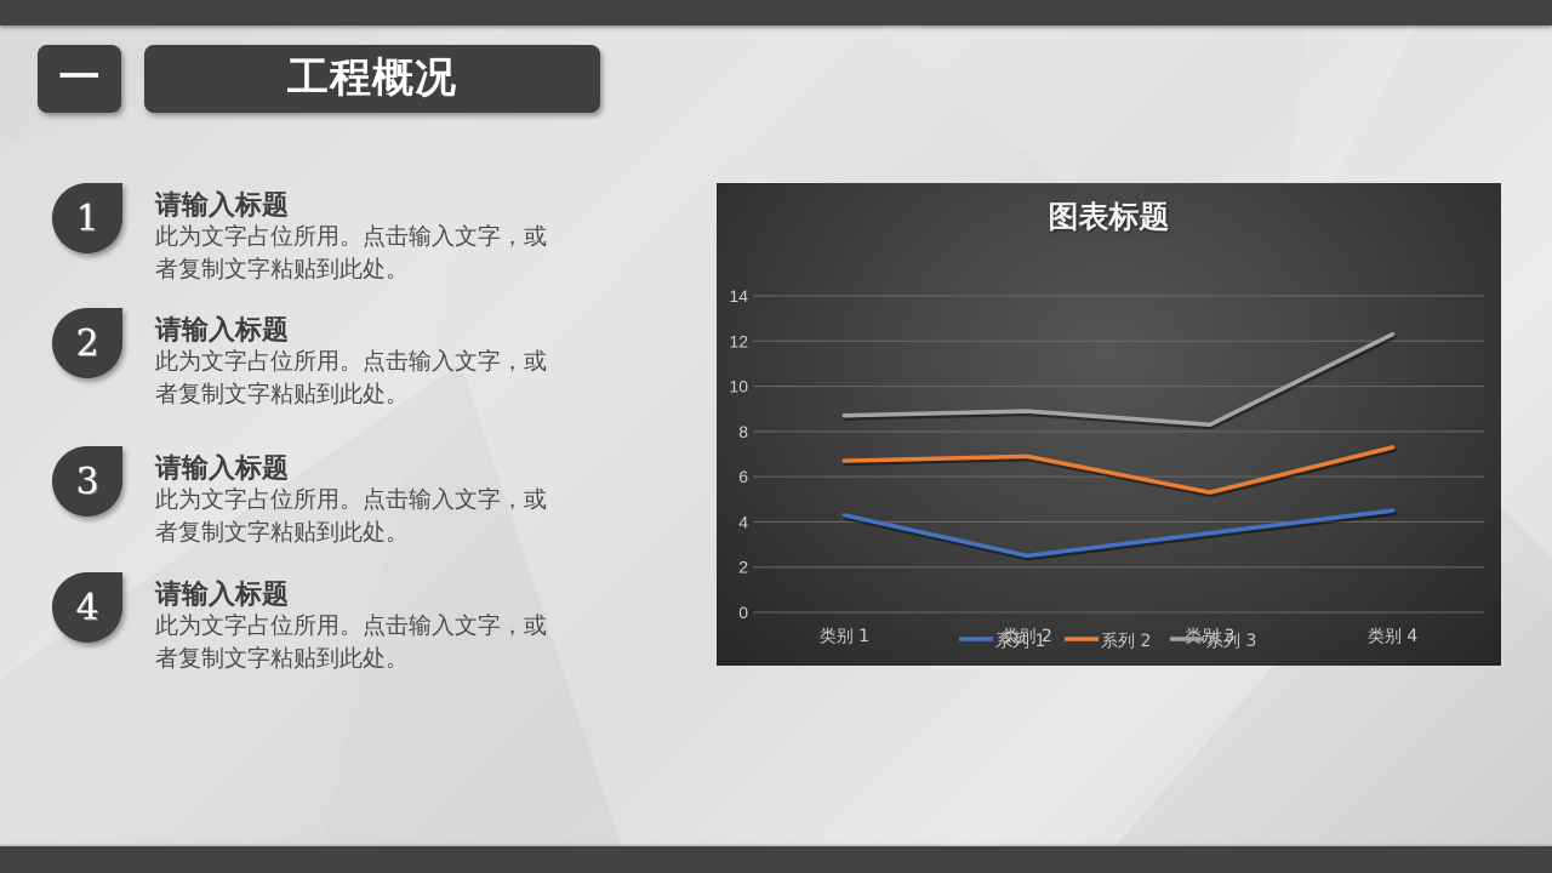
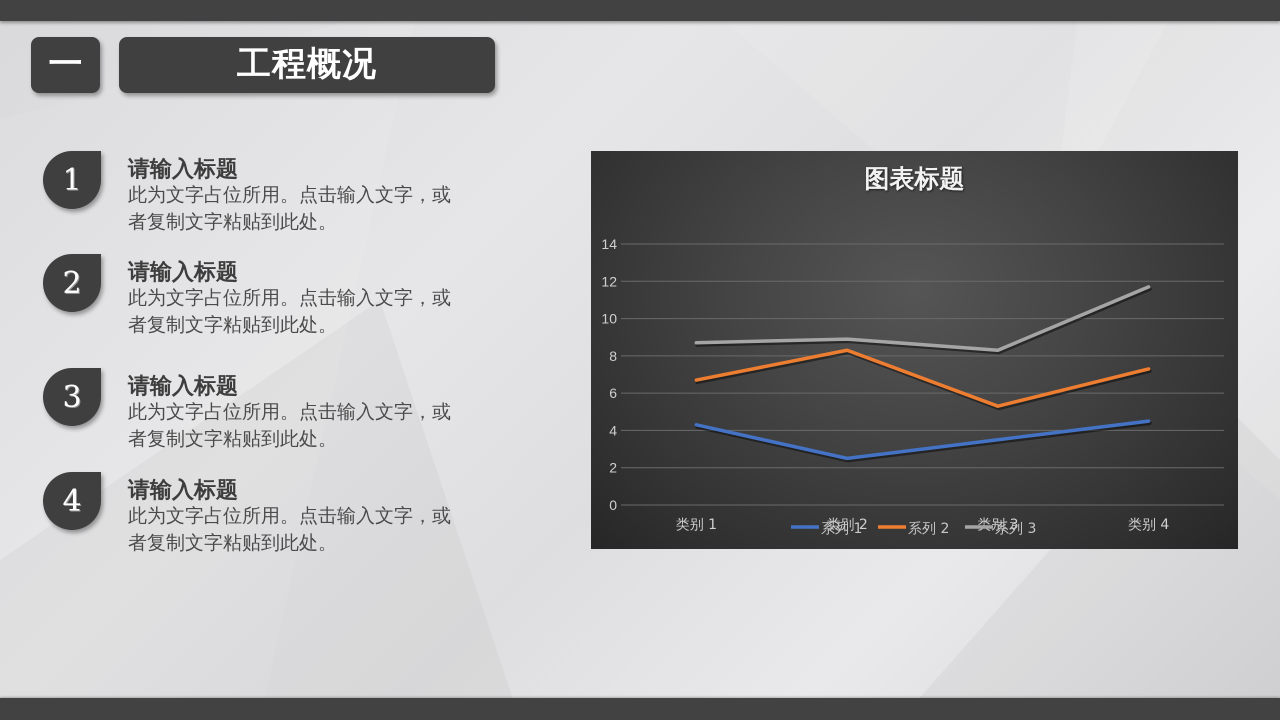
系列 2/类别 2: 6.9 -> 8.3
系列 3/类别 4: 12.3 -> 11.7
